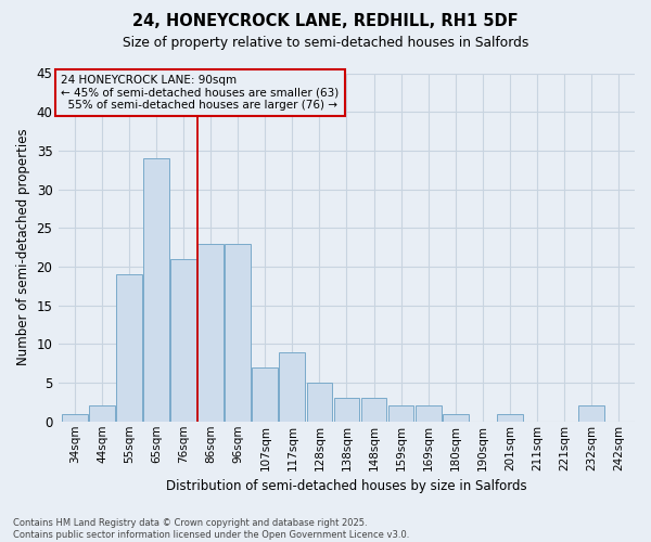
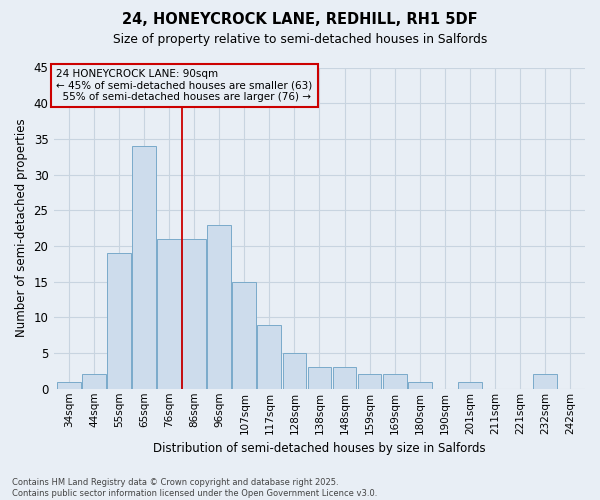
86sqm: 23 -> 21
107sqm: 7 -> 15
